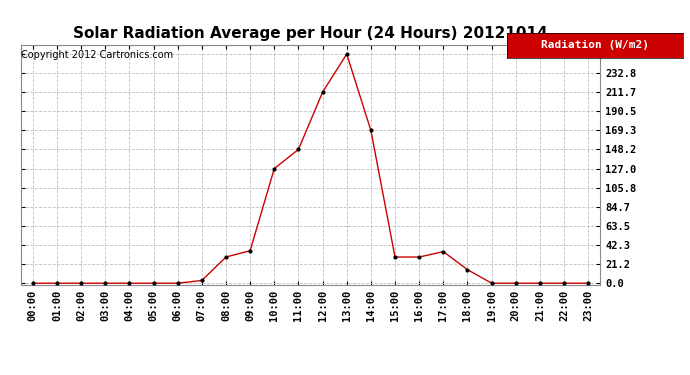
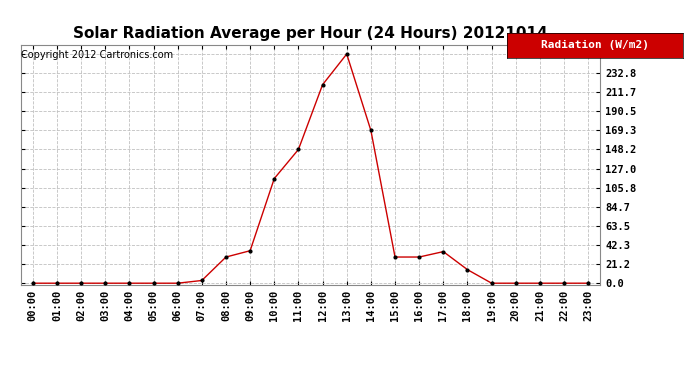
10:00: 127 -> 116
12:00: 212 -> 220
